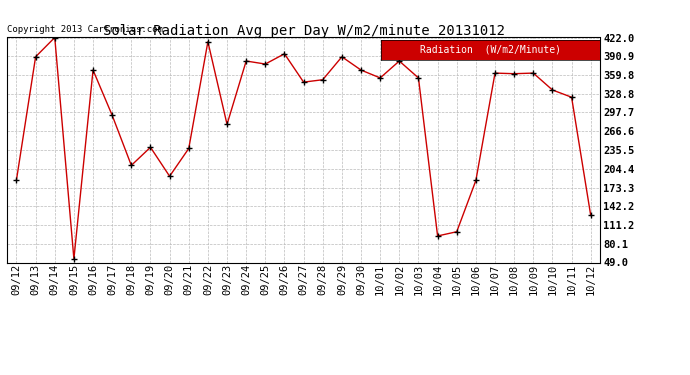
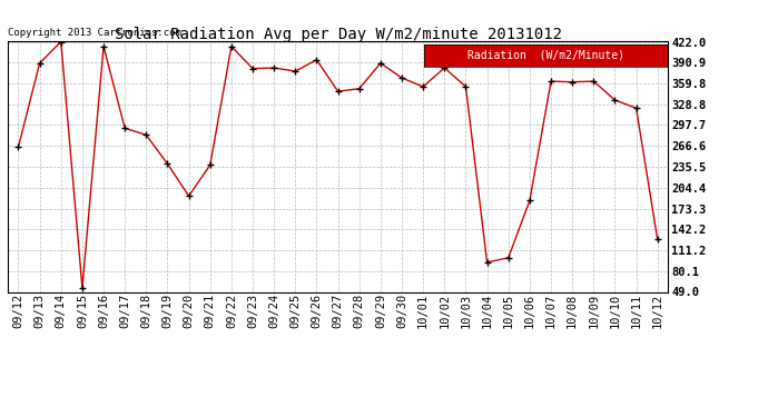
09/12: 186 -> 265
09/16: 368 -> 415
09/18: 210 -> 283
09/23: 278 -> 382
